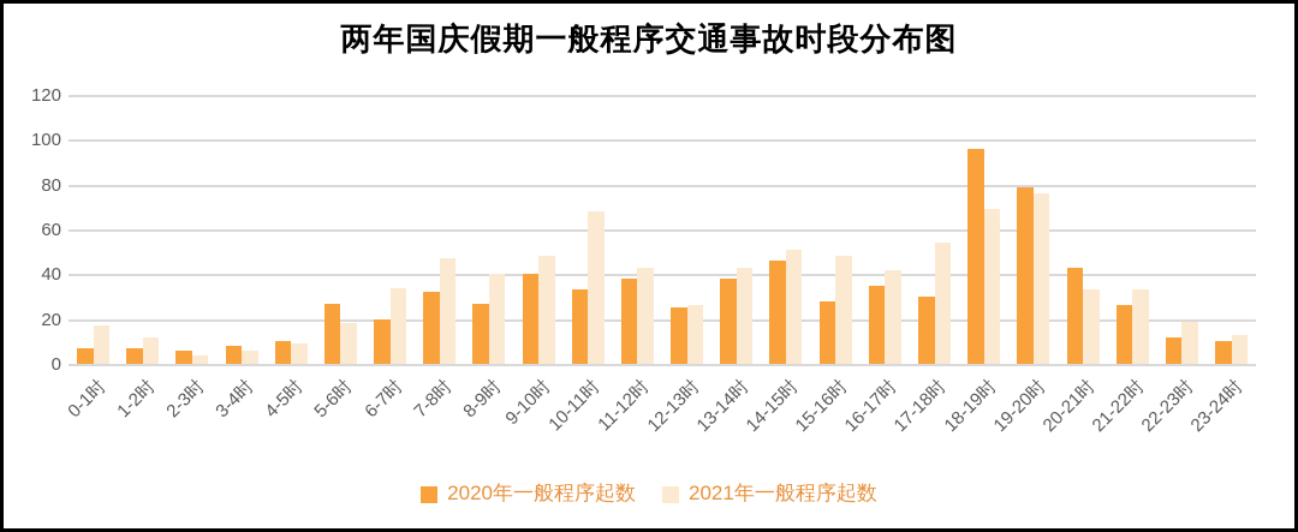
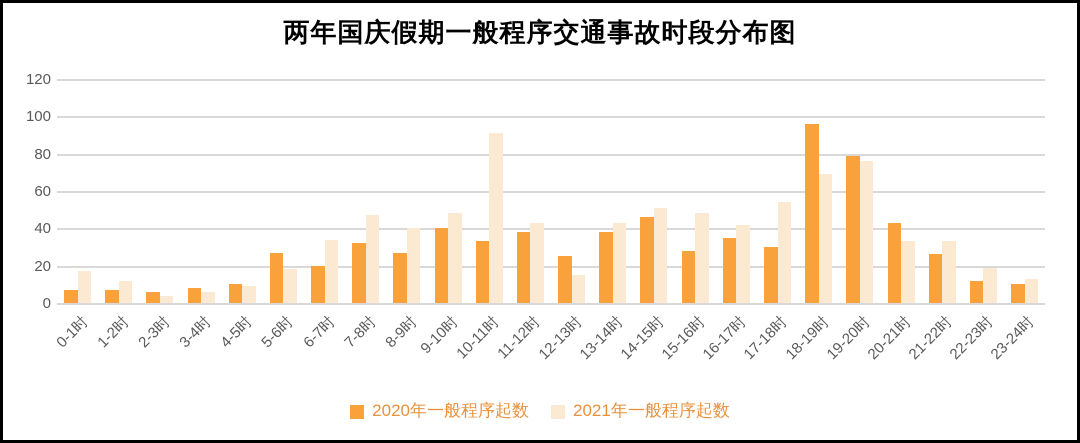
2021年一般程序起数/10-11时: 68 -> 91
2021年一般程序起数/12-13时: 26 -> 15
